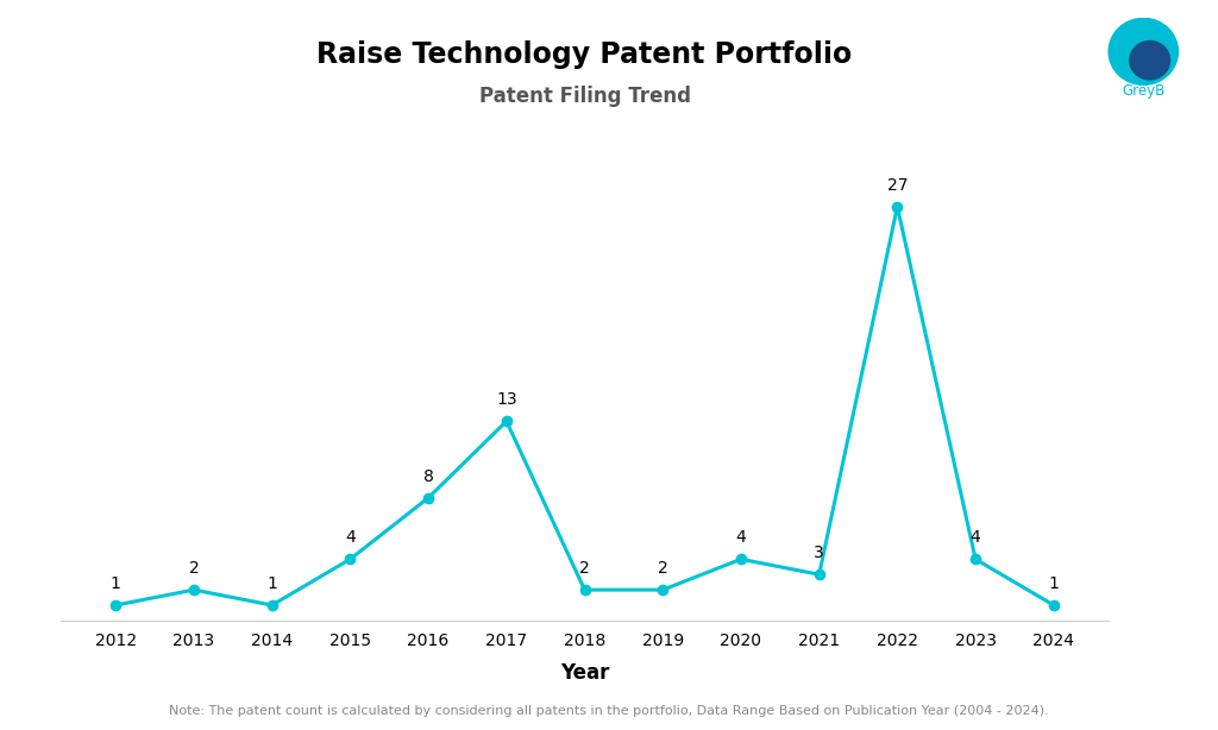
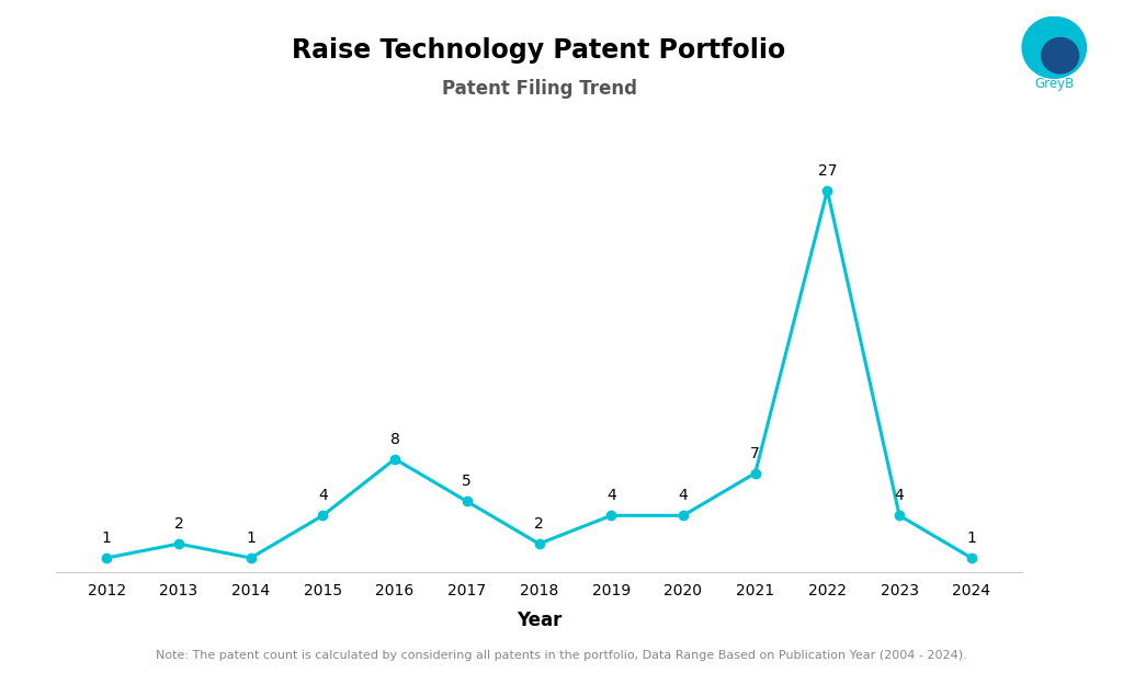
2017: 13 -> 5
2019: 2 -> 4
2021: 3 -> 7
